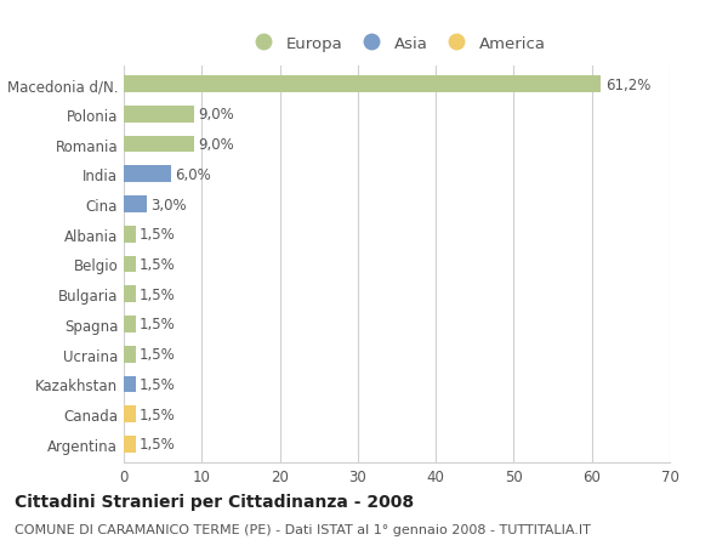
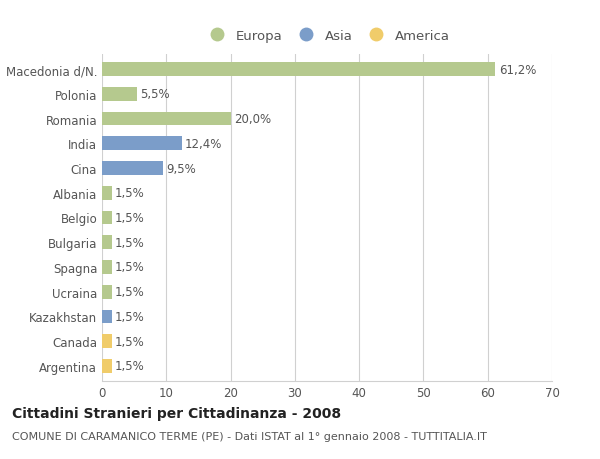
Polonia: 9,0% -> 5,5%
Romania: 9,0% -> 20,0%
India: 6,0% -> 12,4%
Cina: 3,0% -> 9,5%
